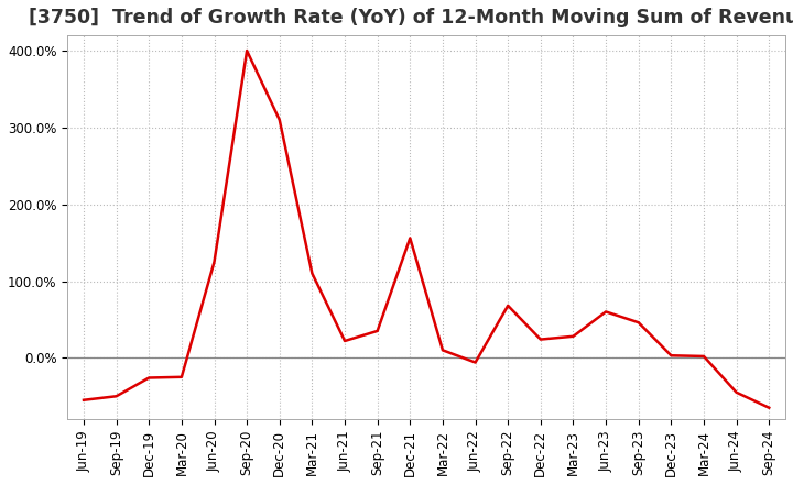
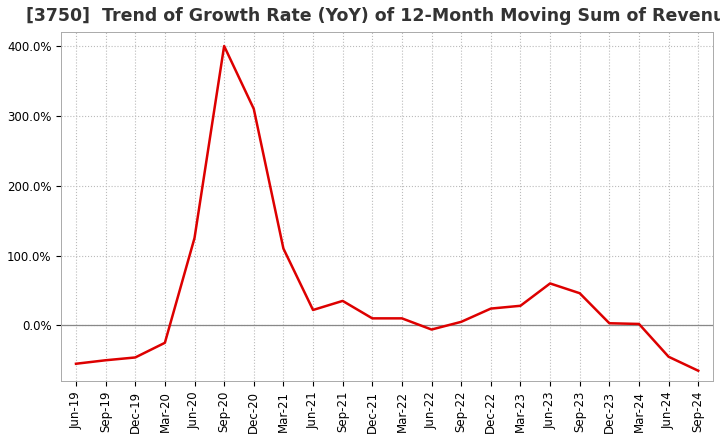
Dec-19: -26% -> -46%
Dec-21: 156% -> 10%
Sep-22: 68% -> 5%
